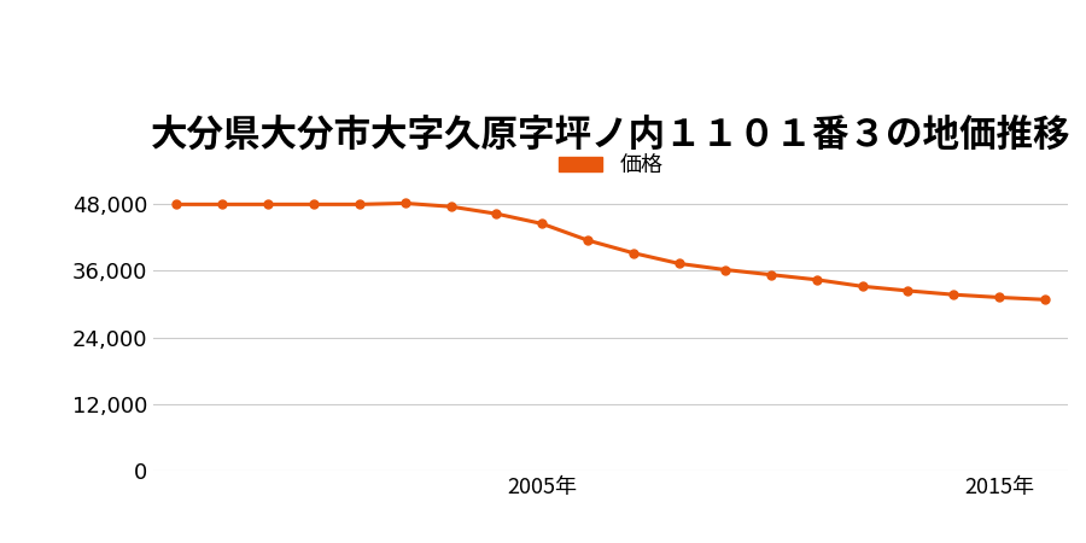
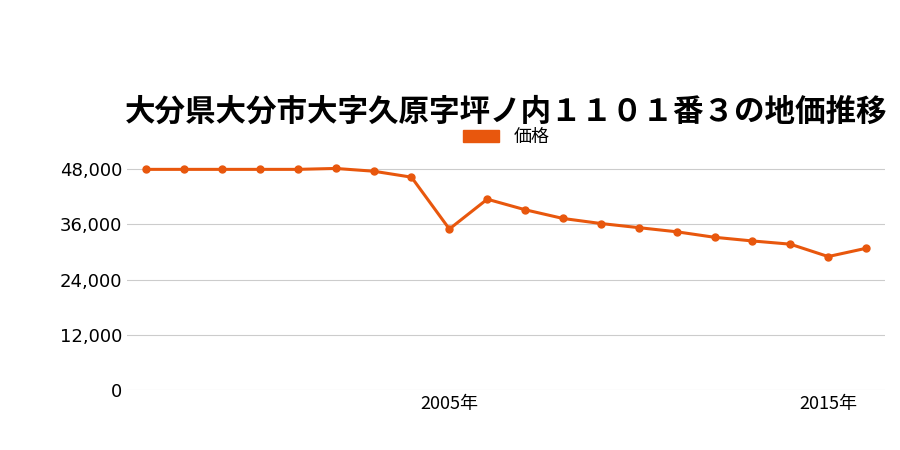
2005年: 44,500 -> 35,000
2015年: 31,200 -> 29,000
